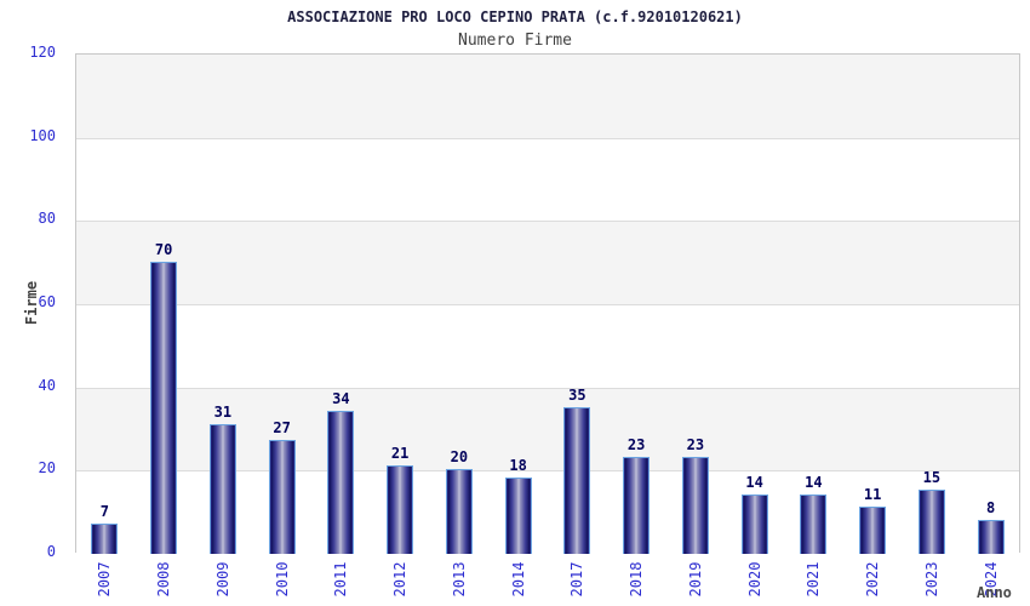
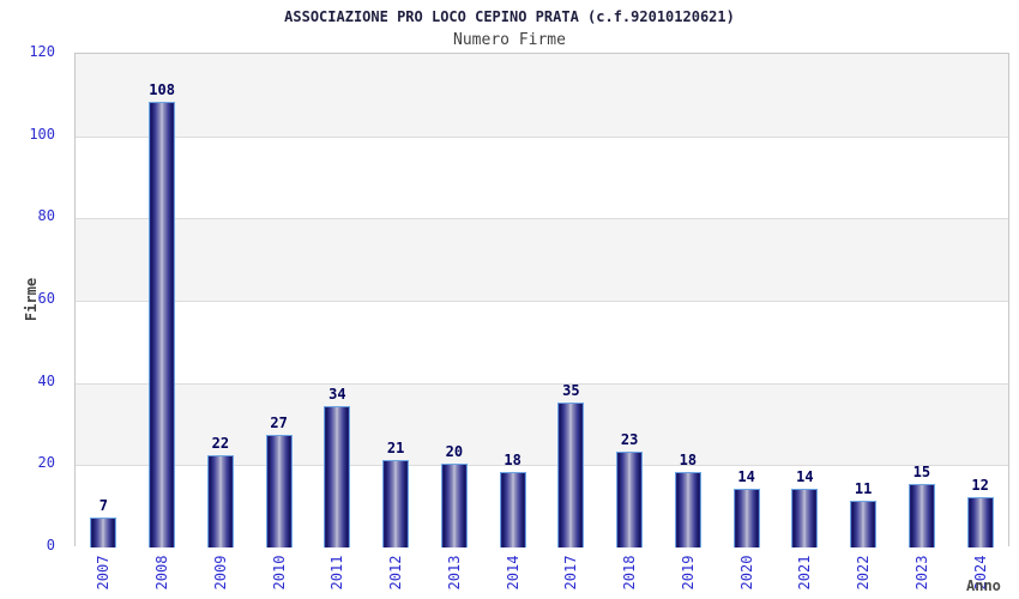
2008: 70 -> 108
2009: 31 -> 22
2019: 23 -> 18
2024: 8 -> 12
